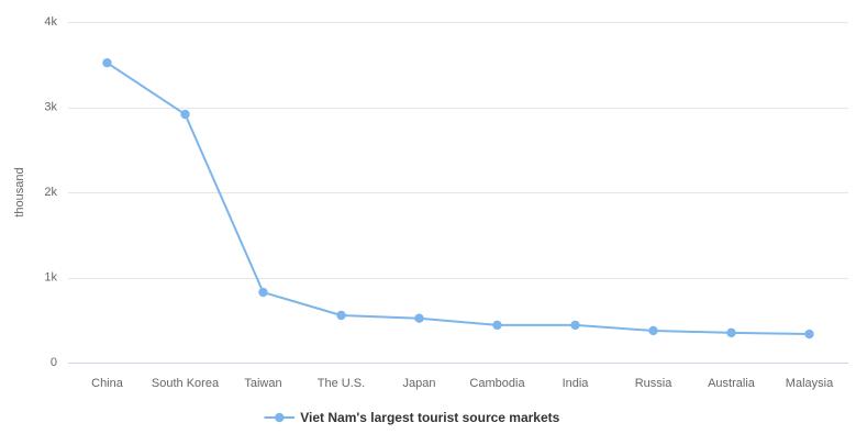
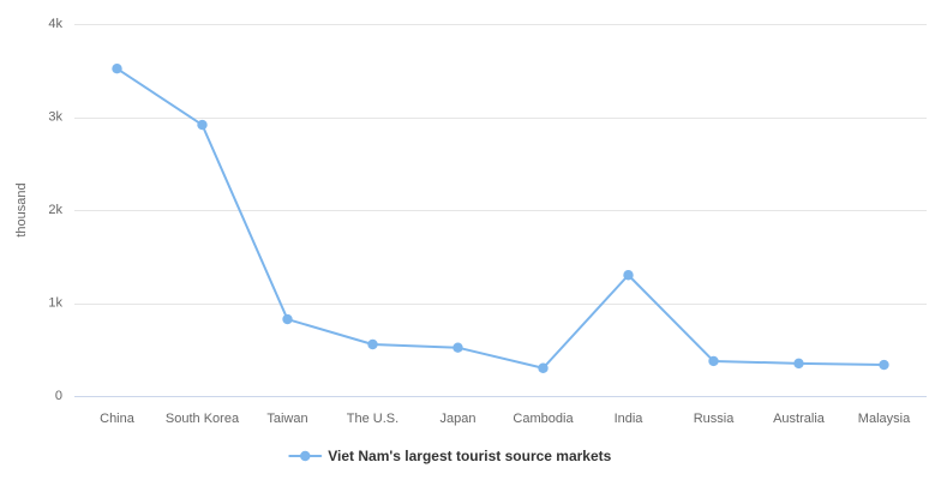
Cambodia: 0.4k -> 0.3k
India: 0.4k -> 1.3k
